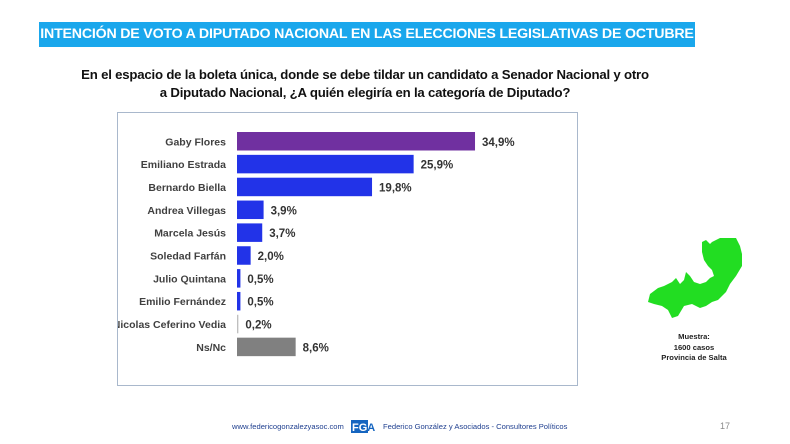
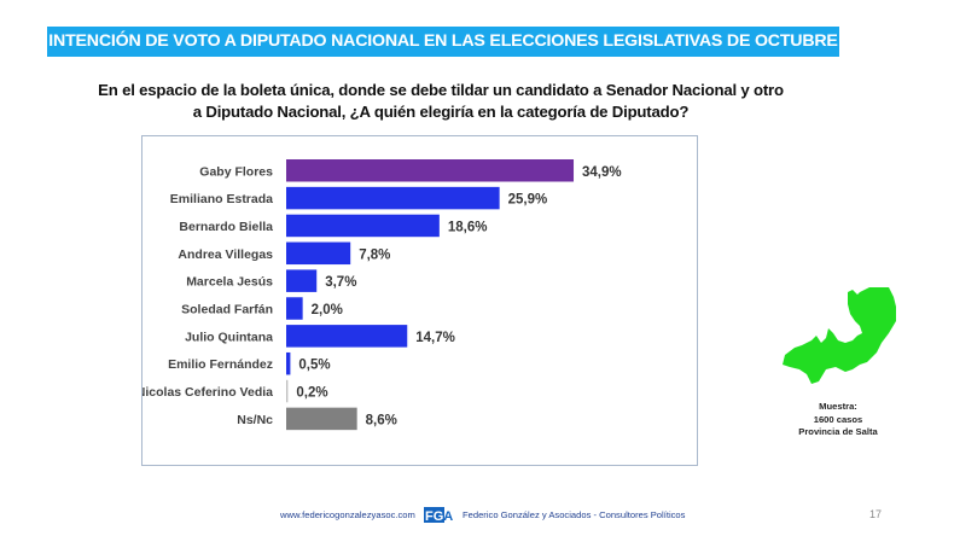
Bernardo Biella: 19,8% -> 18,6%
Andrea Villegas: 3,9% -> 7,8%
Julio Quintana: 0,5% -> 14,7%
